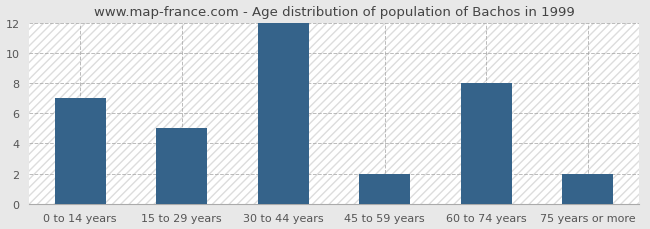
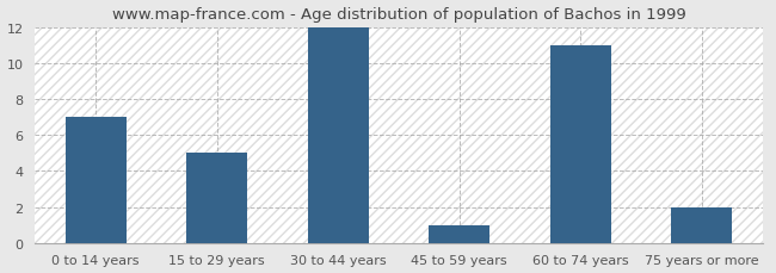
45 to 59 years: 2 -> 1
60 to 74 years: 8 -> 11
